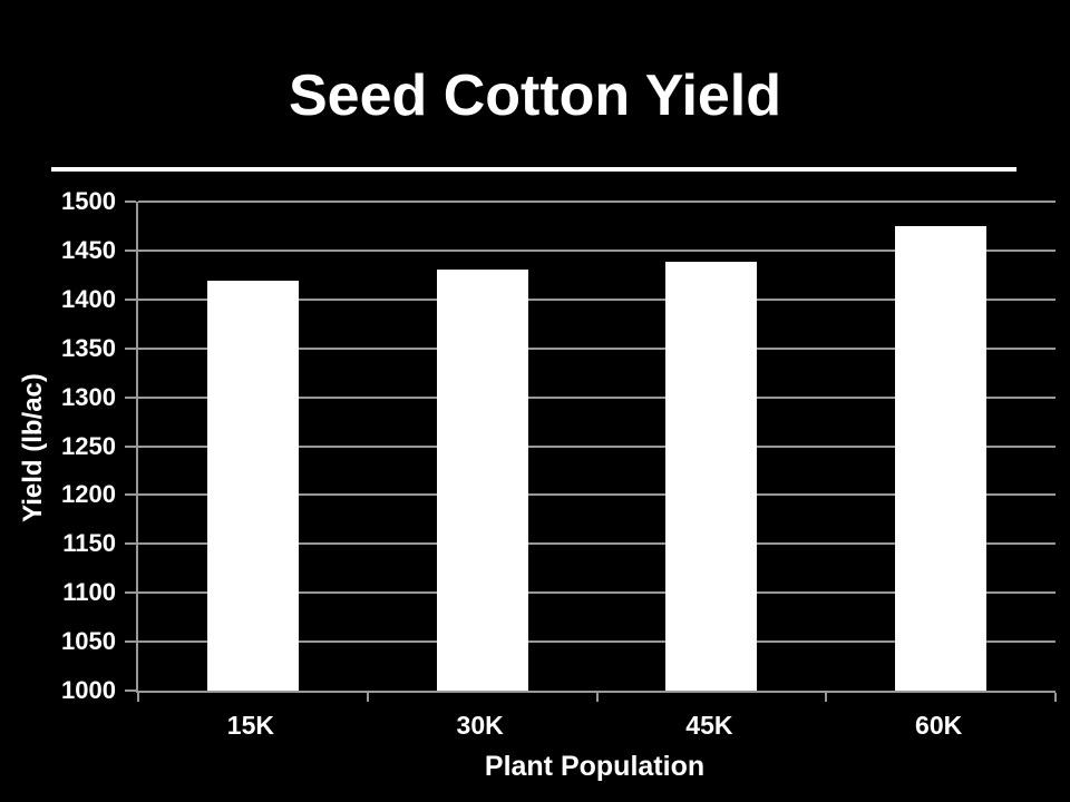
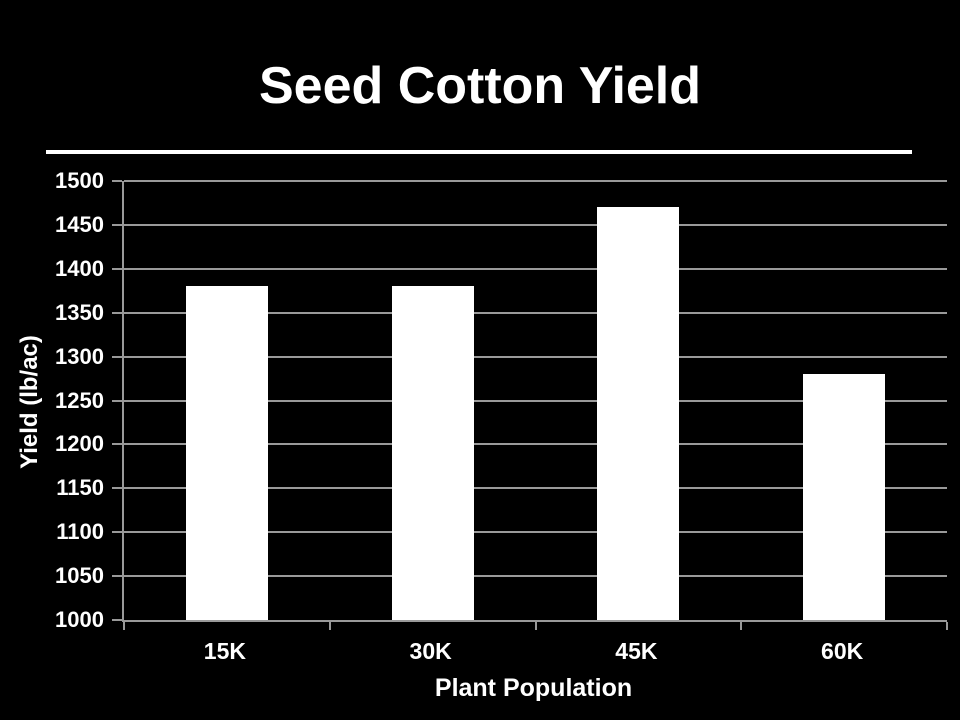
15K: 1420 -> 1380
30K: 1430 -> 1380
45K: 1440 -> 1470
60K: 1480 -> 1280
